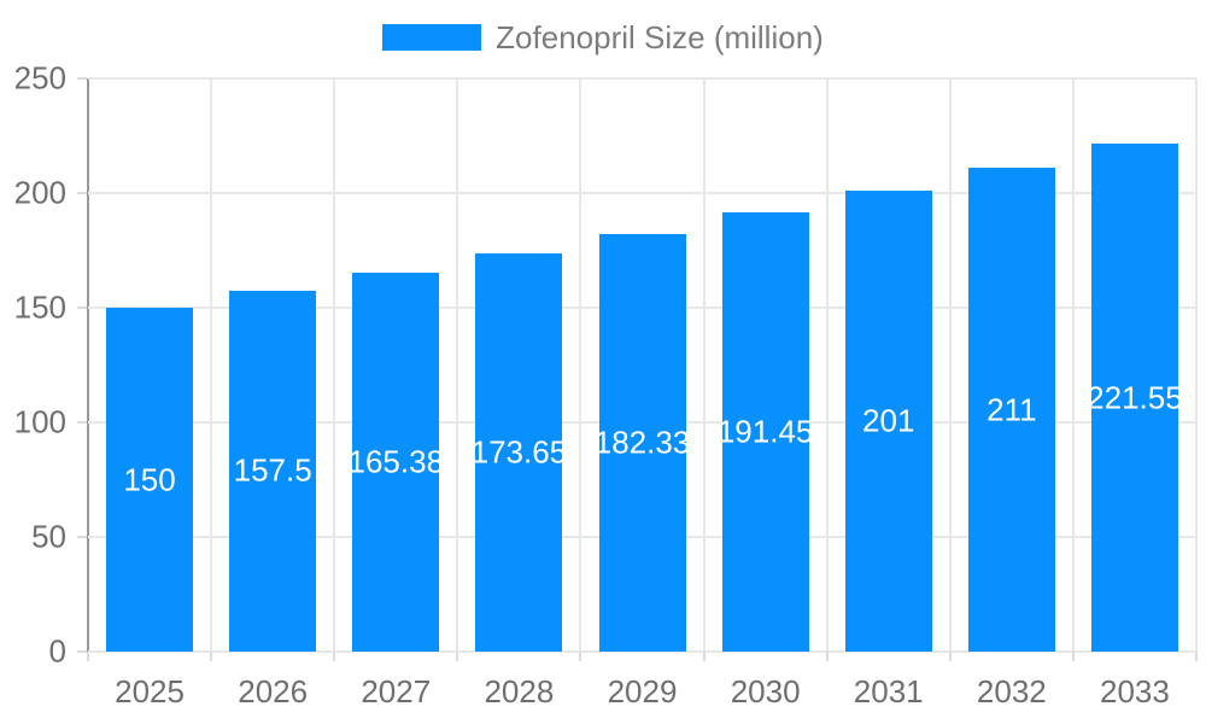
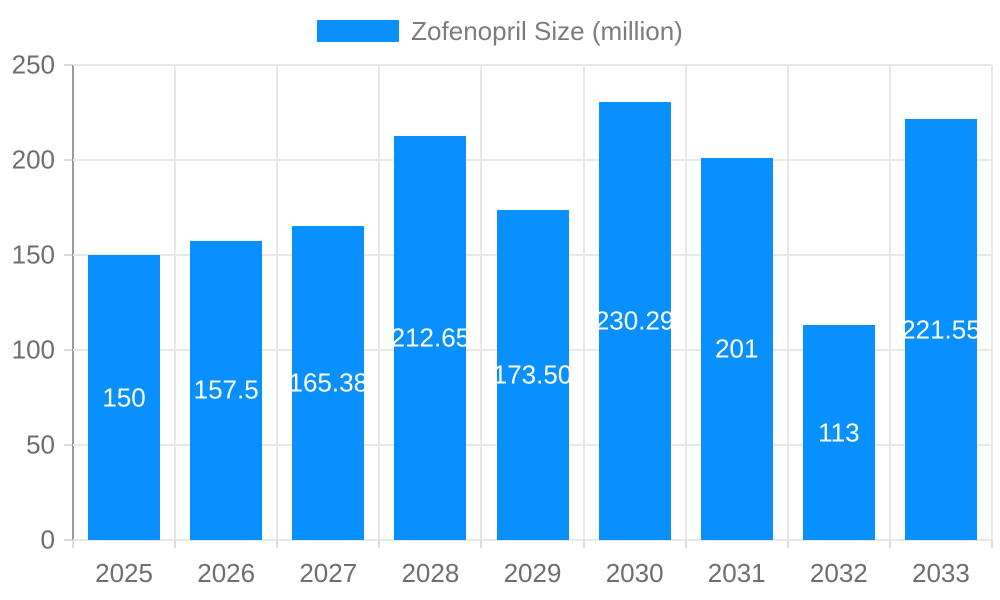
2028: 173.65 -> 212.65
2029: 182.33 -> 173.50
2030: 191.45 -> 230.29
2032: 211 -> 113
